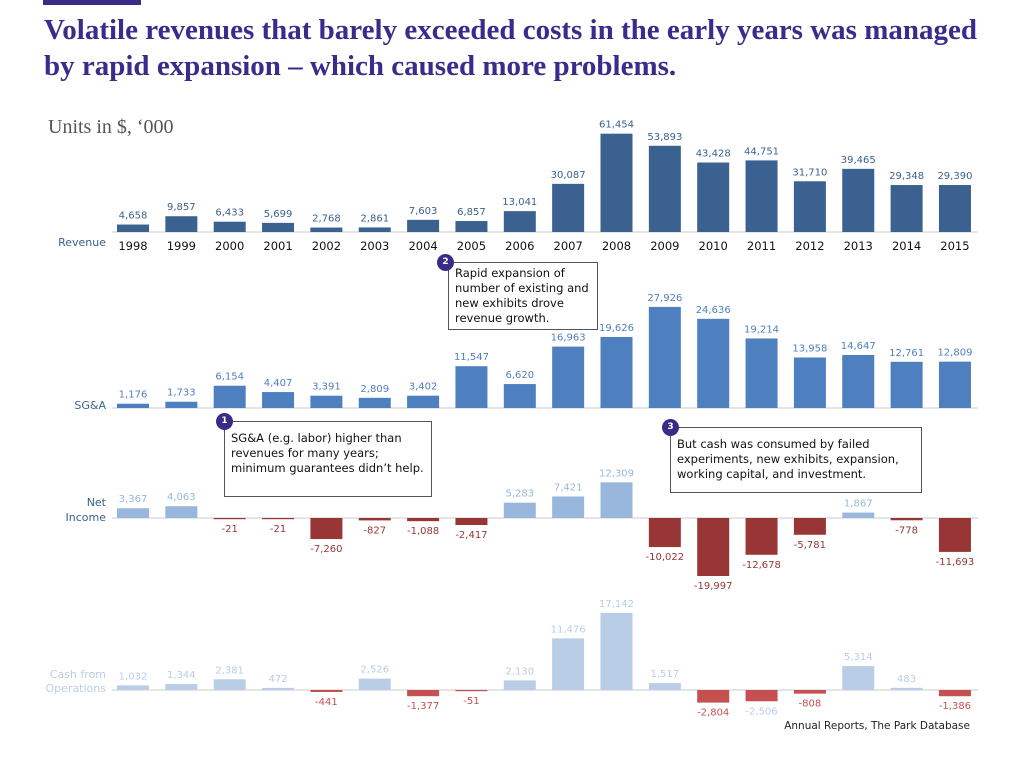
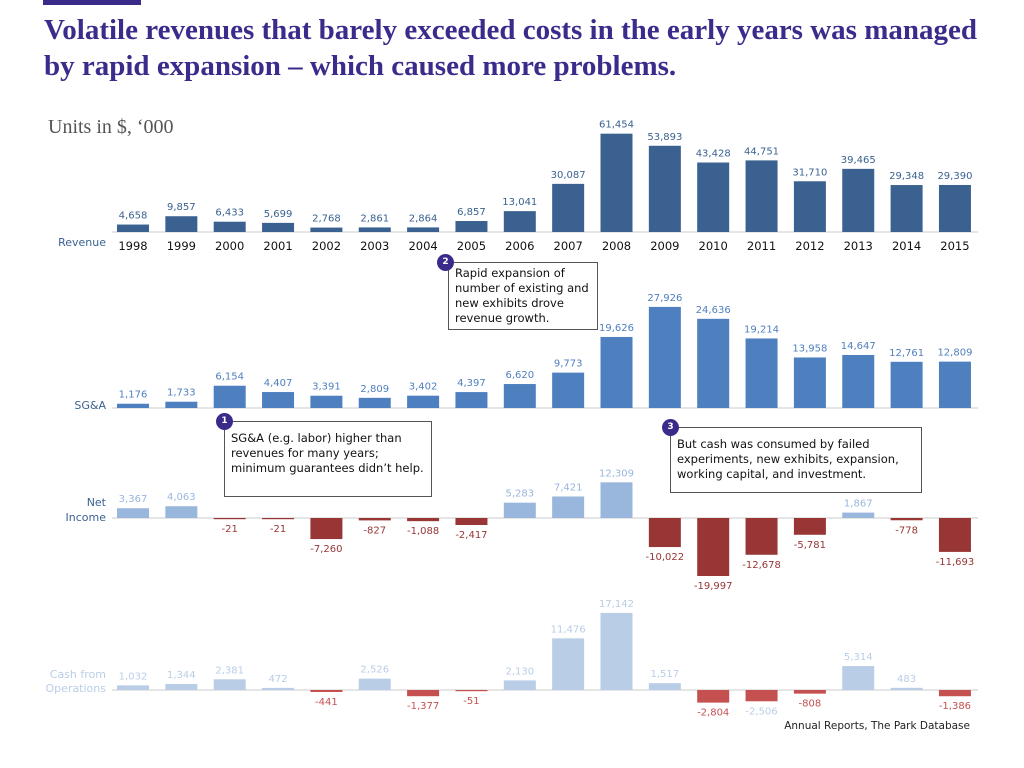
Revenue/2004: 7,603 -> 2,864
SG&A/2005: 11,547 -> 4,397
SG&A/2007: 16,963 -> 9,773
